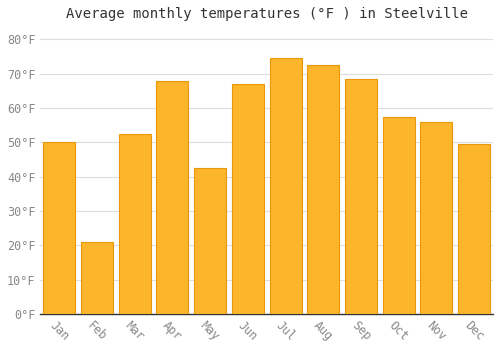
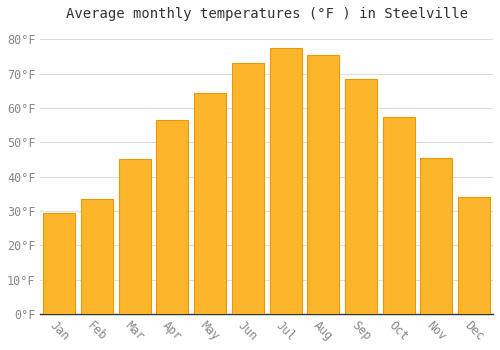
Jan: 50.0°F -> 29.5°F
Feb: 21.0°F -> 33.5°F
Mar: 52.5°F -> 45.0°F
Apr: 68.0°F -> 56.5°F
May: 42.5°F -> 64.5°F
Jun: 67.0°F -> 73.0°F
Jul: 74.5°F -> 77.5°F
Aug: 72.5°F -> 75.5°F
Nov: 56.0°F -> 45.5°F
Dec: 49.5°F -> 34.0°F
